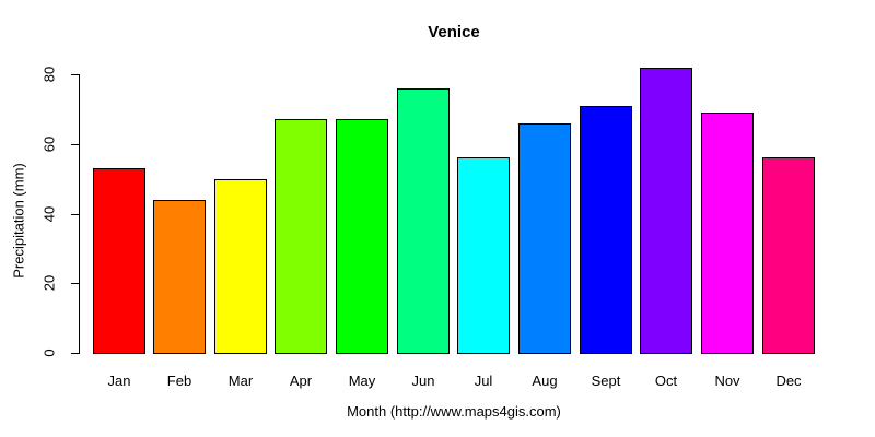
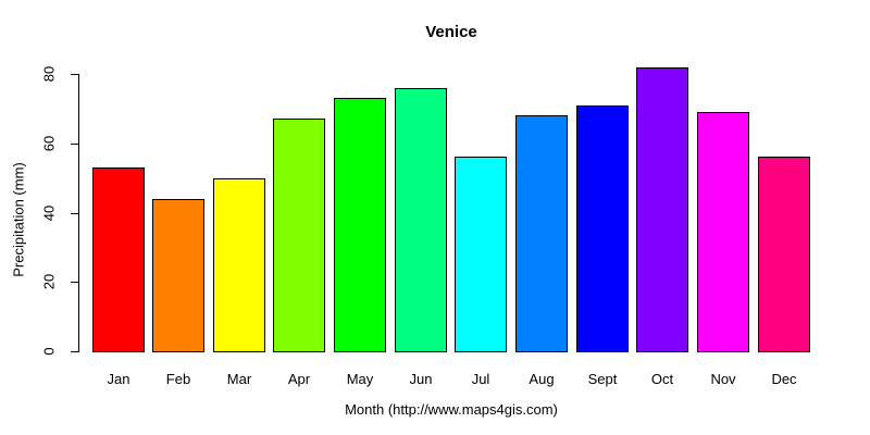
May: 67 -> 73
Aug: 66 -> 68
